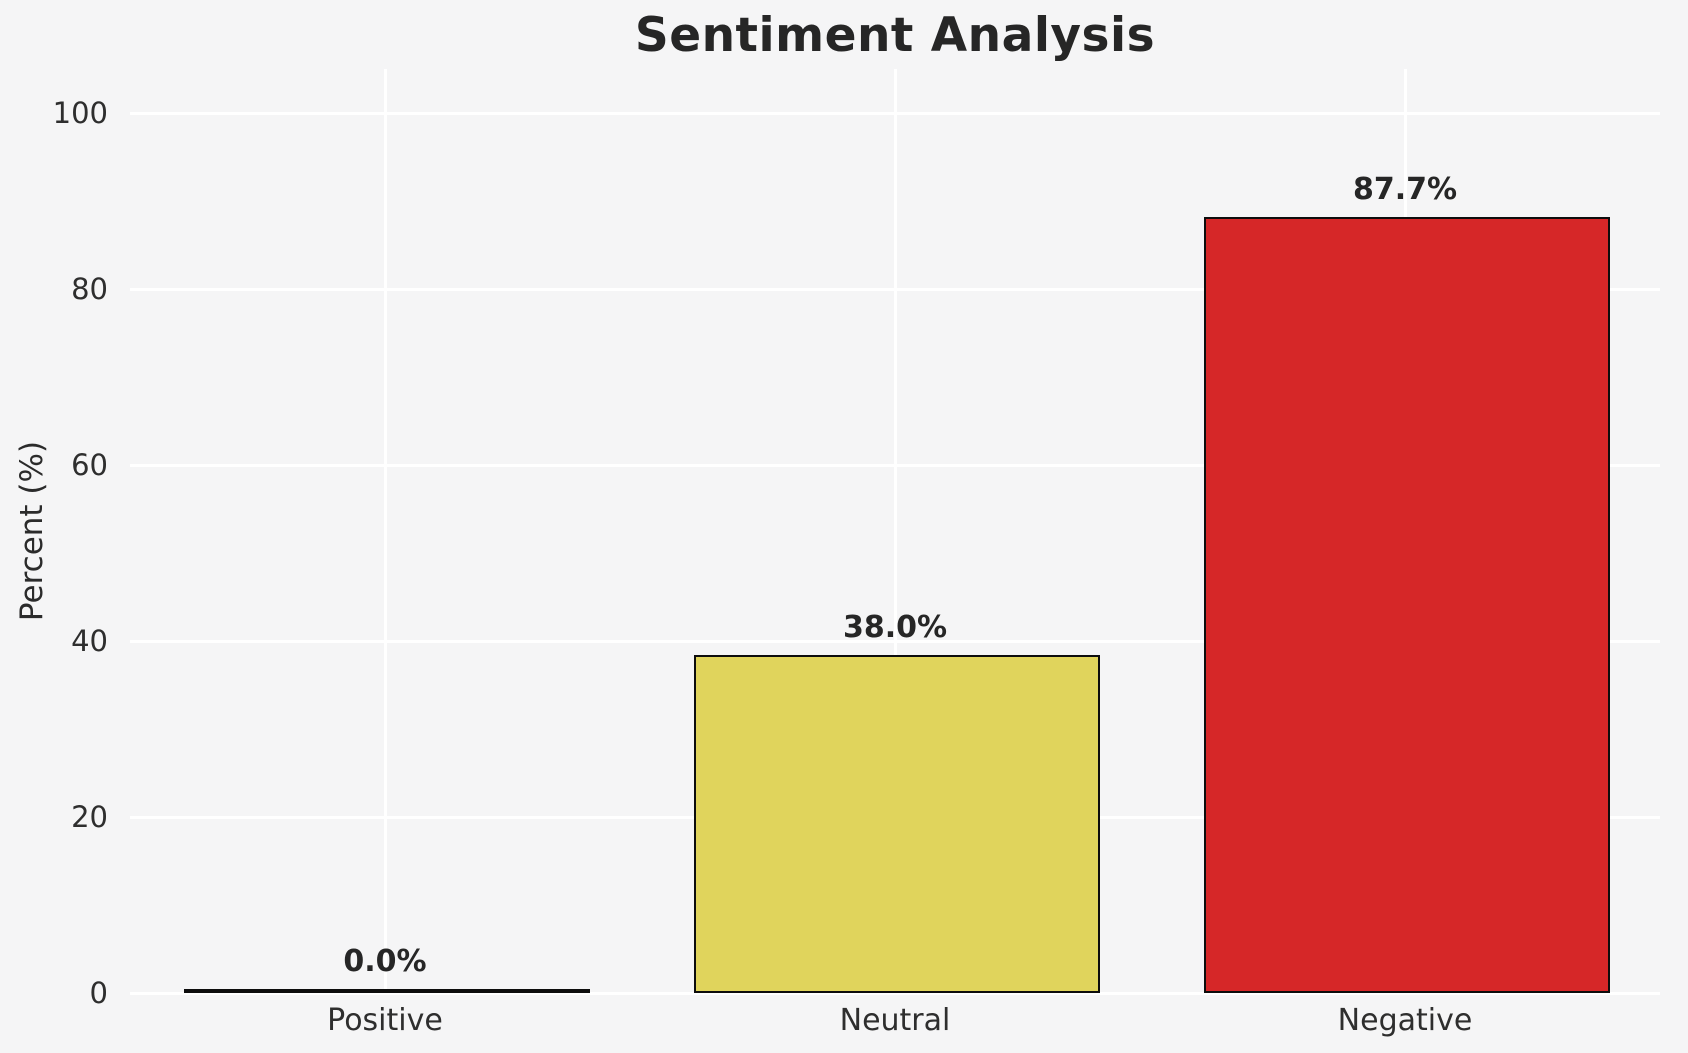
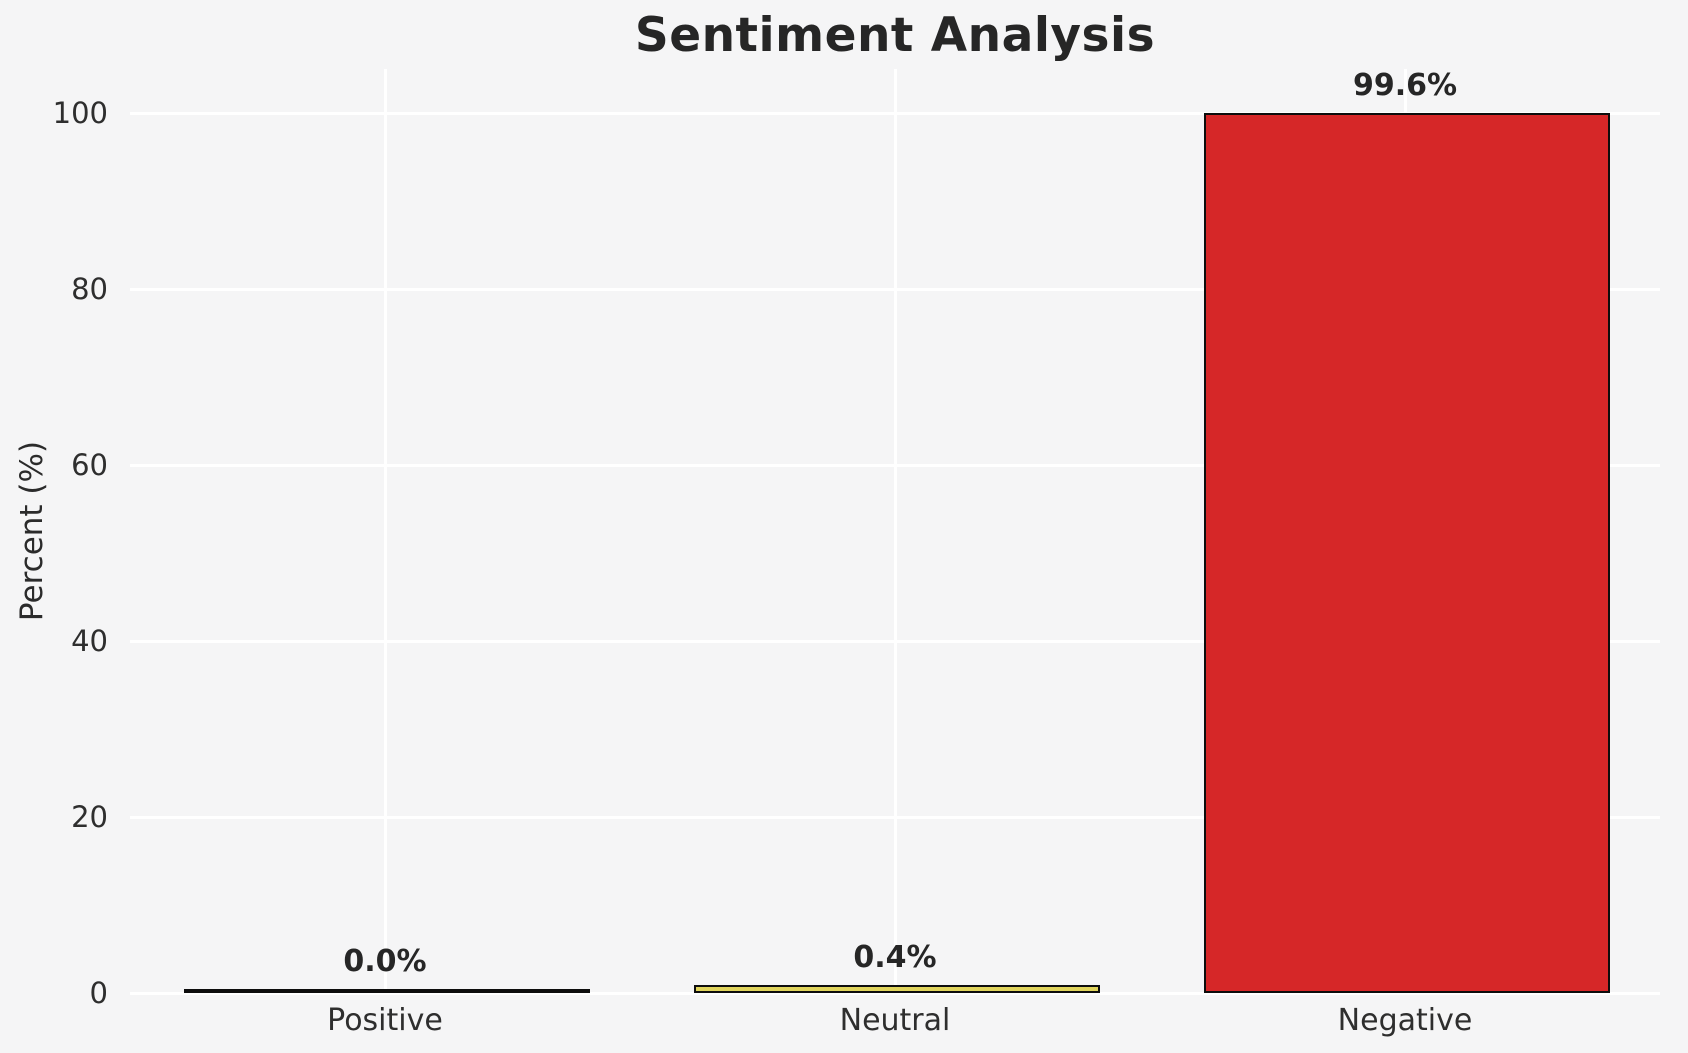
Neutral: 38.0% -> 0.4%
Negative: 87.7% -> 99.6%
